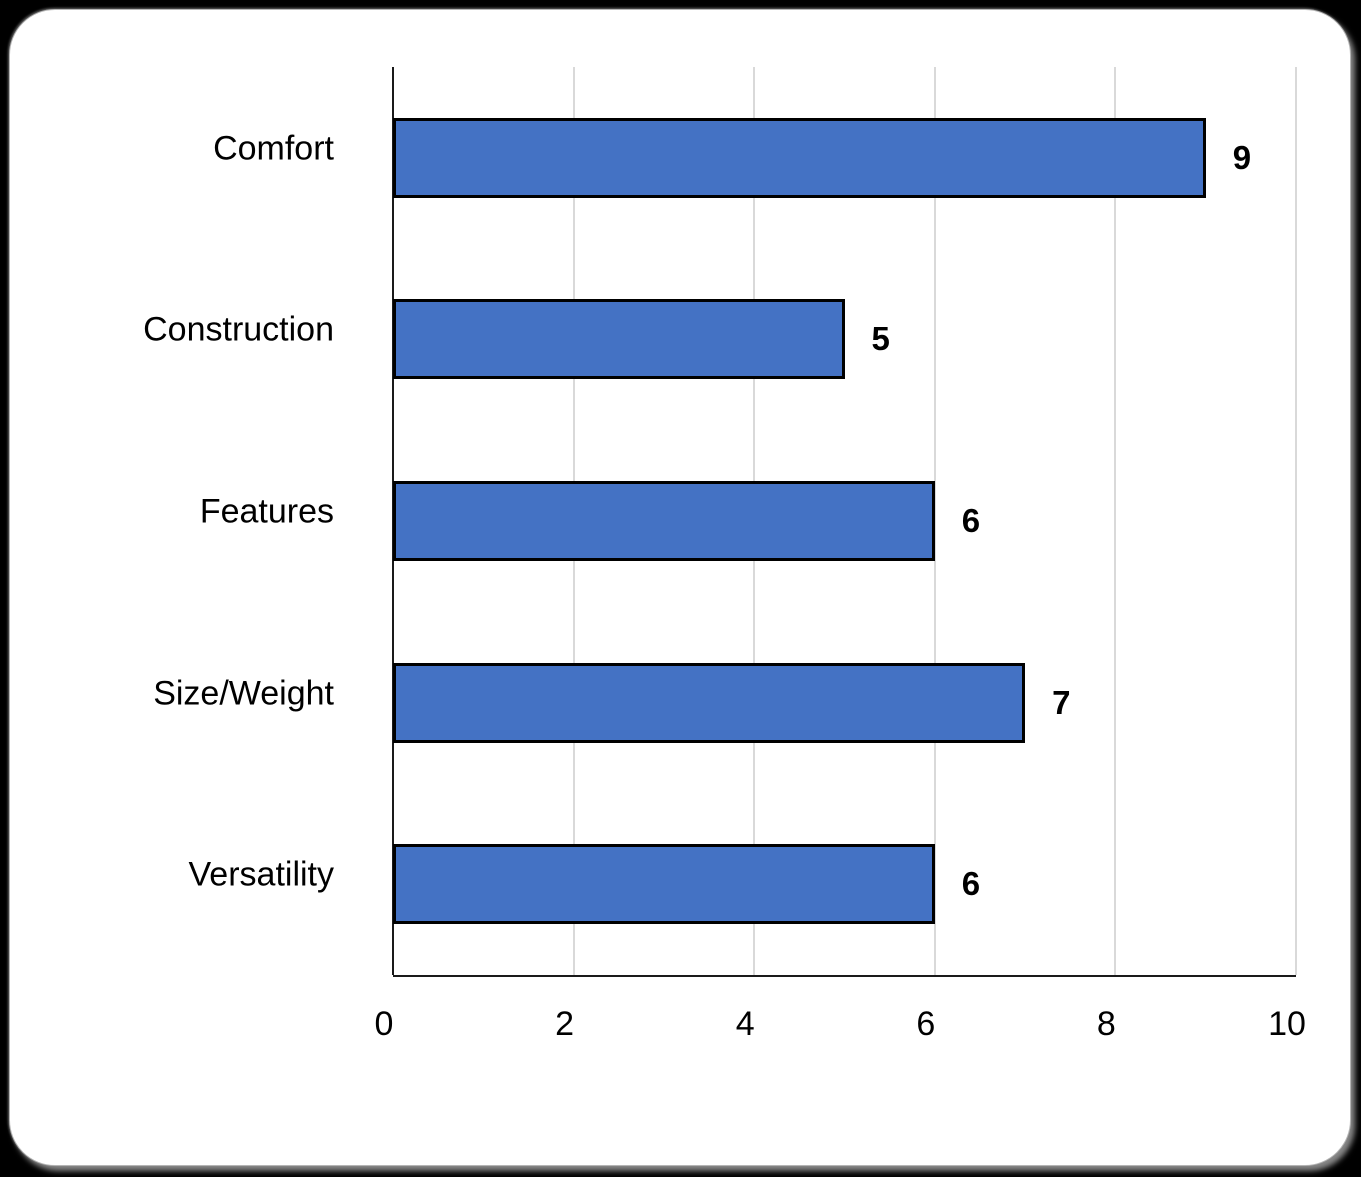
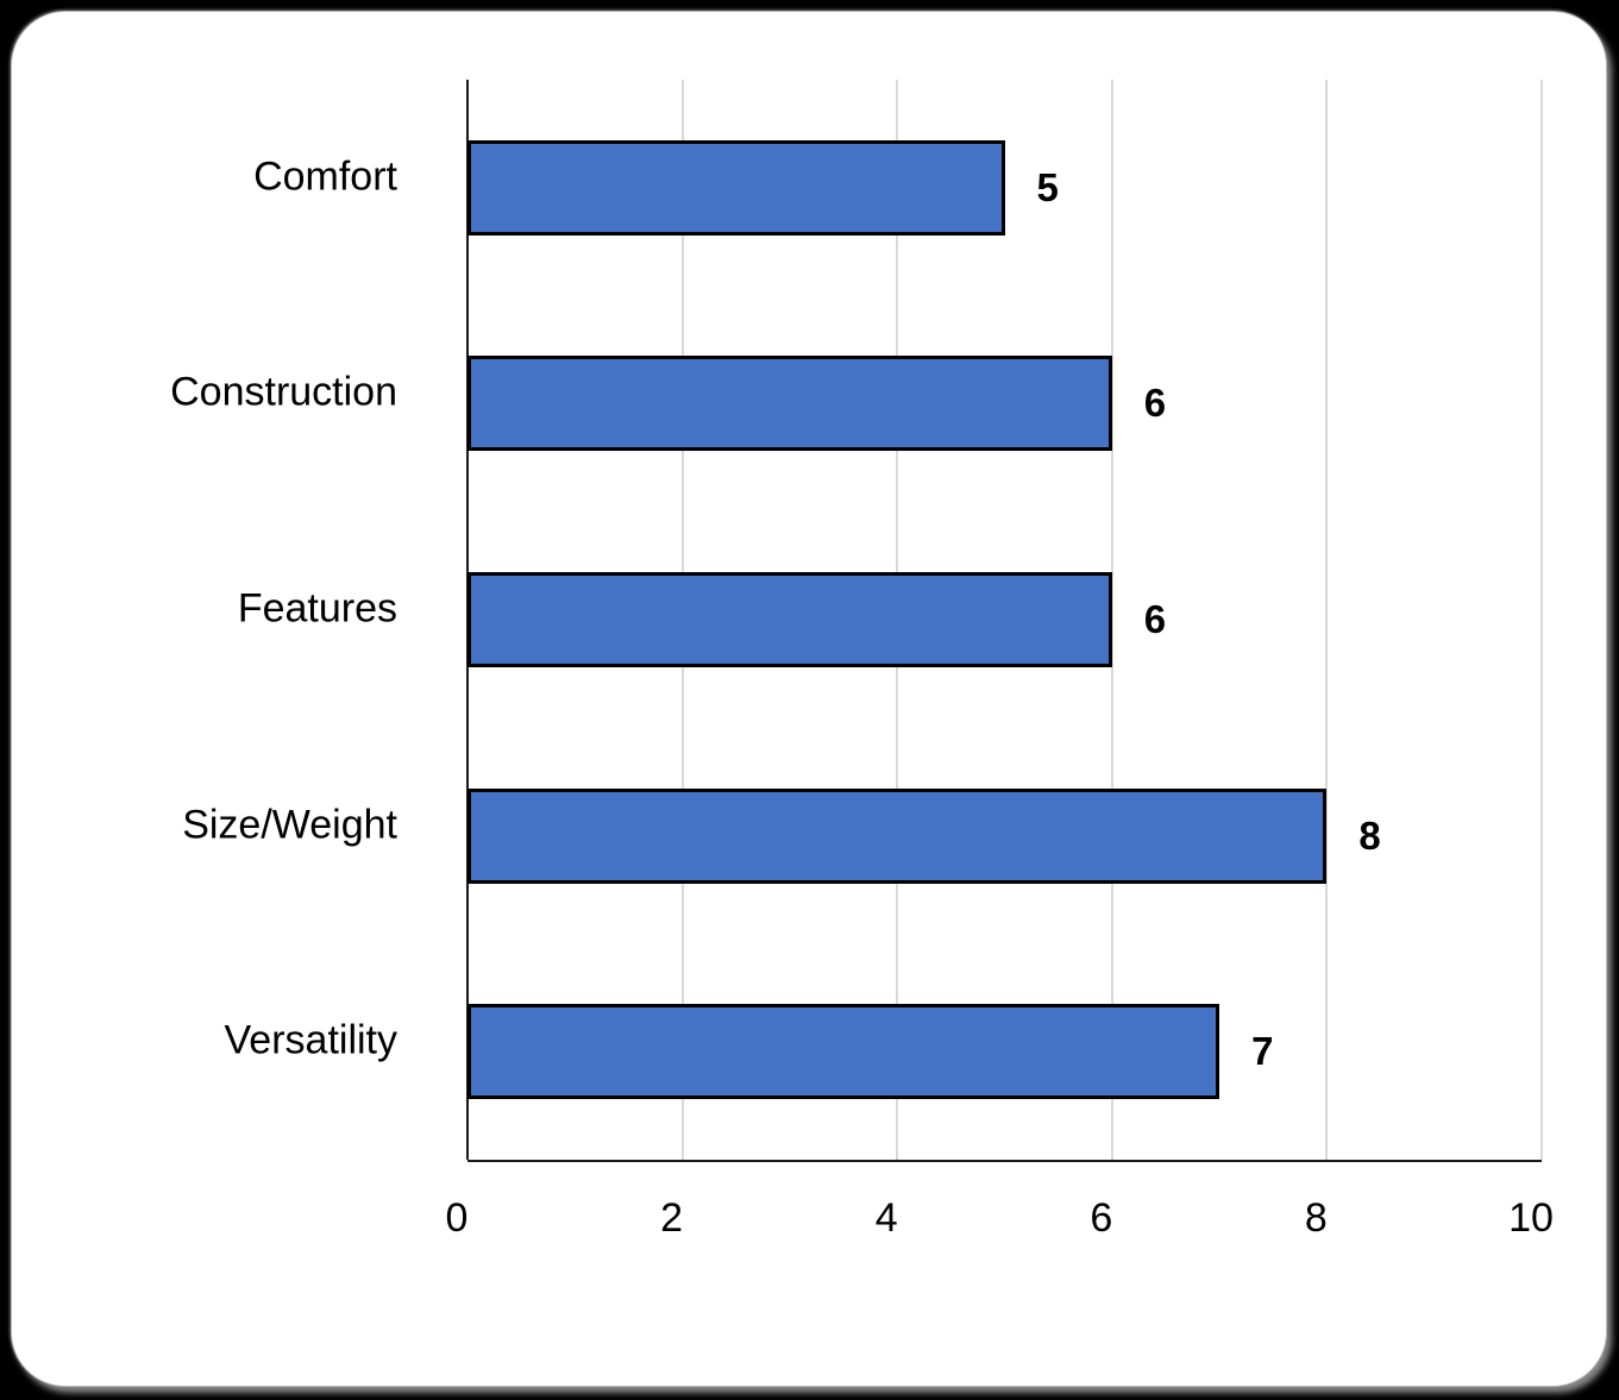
Comfort: 9 -> 5
Construction: 5 -> 6
Size/Weight: 7 -> 8
Versatility: 6 -> 7
